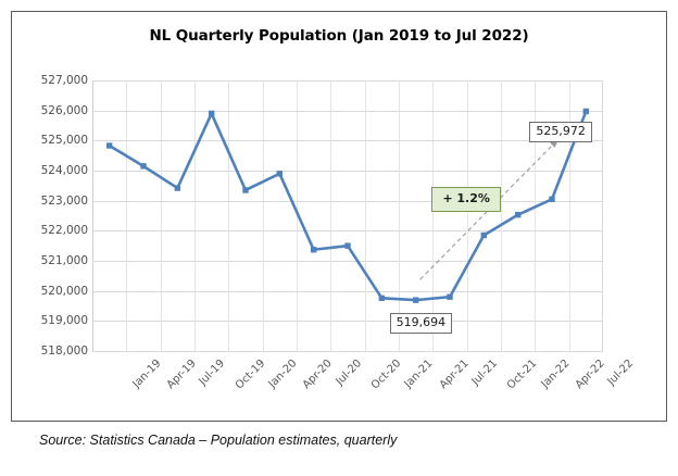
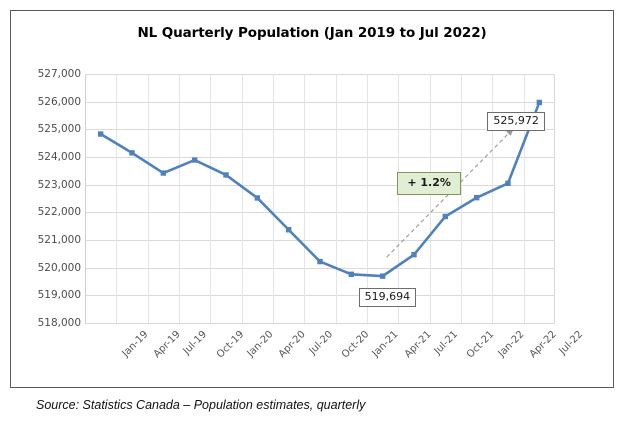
Oct-19: 525900 -> 523900
Apr-20: 523900 -> 522500
Oct-20: 521500 -> 520200
Jul-21: 519800 -> 520500
